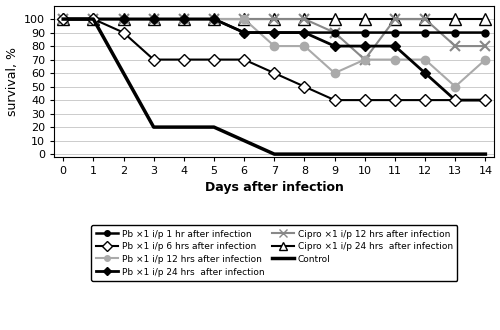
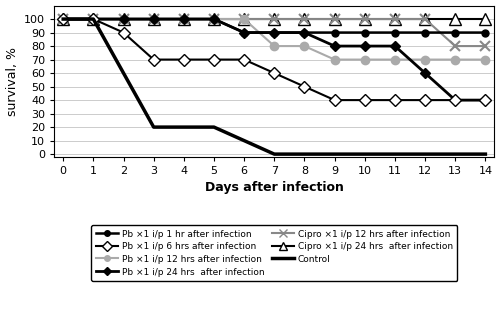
Pb ×1 i/p 12 hrs after infection/9: 60 -> 70
Cipro ×1 i/p 12 hrs after infection/9: 90 -> 100
Cipro ×1 i/p 12 hrs after infection/10: 70 -> 100
Pb ×1 i/p 12 hrs after infection/13: 50 -> 70
